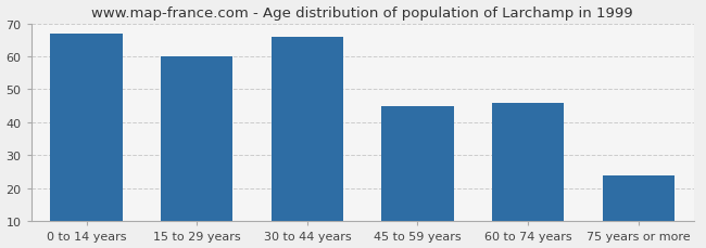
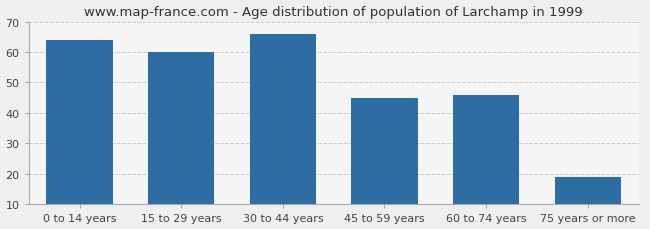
0 to 14 years: 67 -> 64
75 years or more: 24 -> 19
